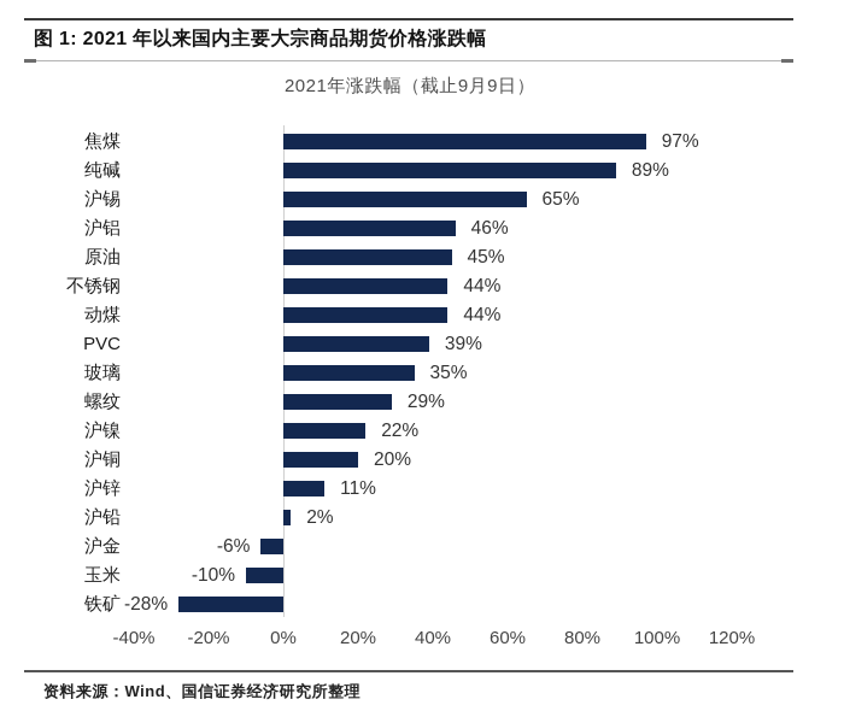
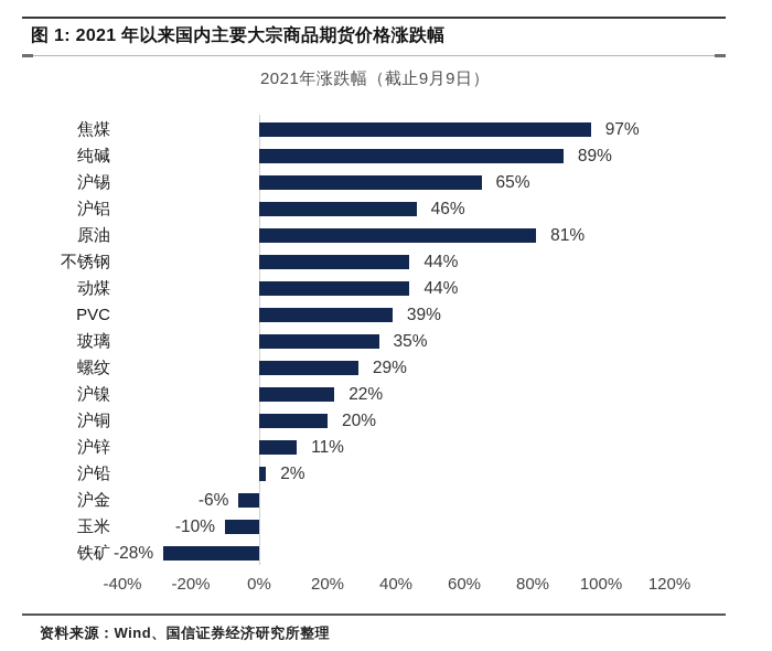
原油: 45% -> 81%
